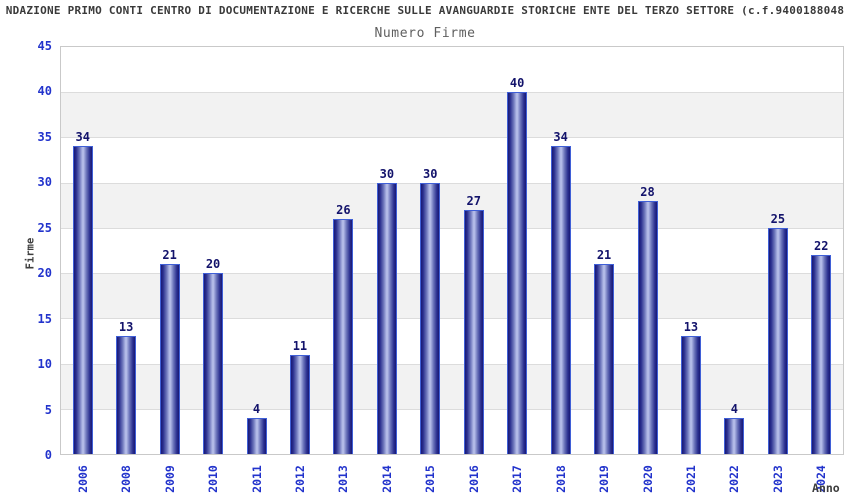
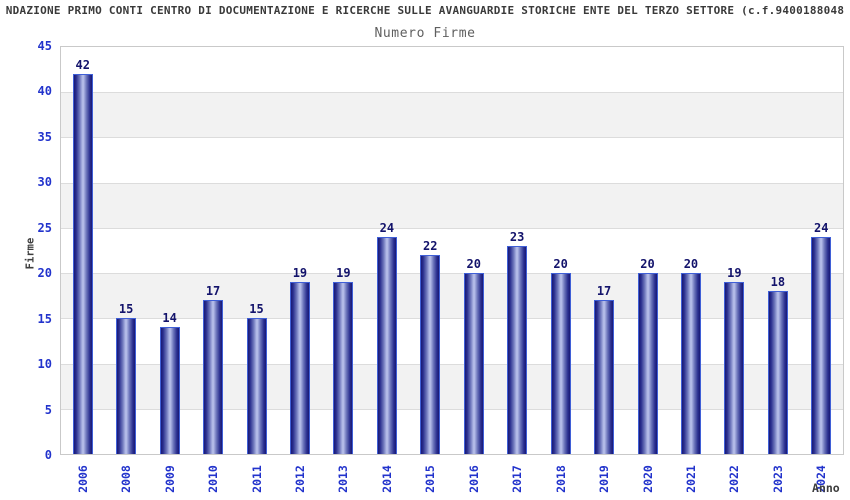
2006: 34 -> 42
2008: 13 -> 15
2009: 21 -> 14
2010: 20 -> 17
2011: 4 -> 15
2012: 11 -> 19
2013: 26 -> 19
2014: 30 -> 24
2015: 30 -> 22
2016: 27 -> 20
2017: 40 -> 23
2018: 34 -> 20
2019: 21 -> 17
2020: 28 -> 20
2021: 13 -> 20
2022: 4 -> 19
2023: 25 -> 18
2024: 22 -> 24
